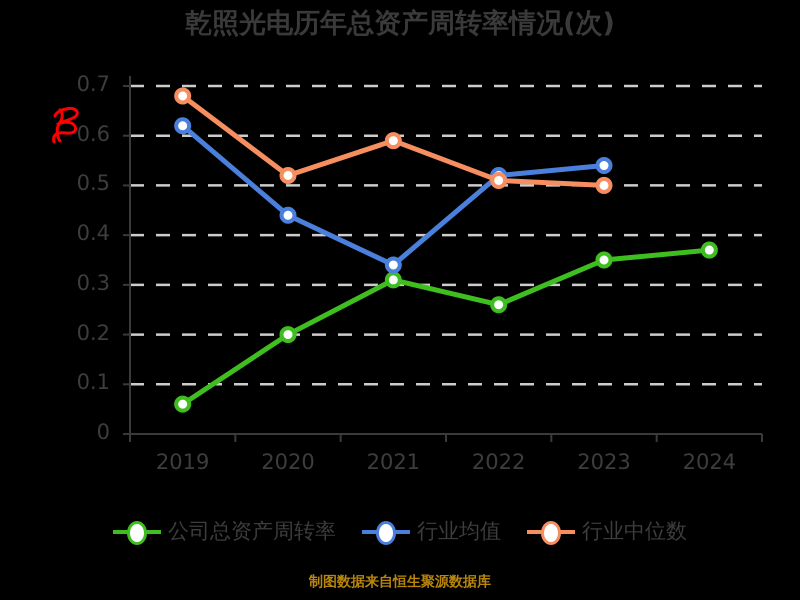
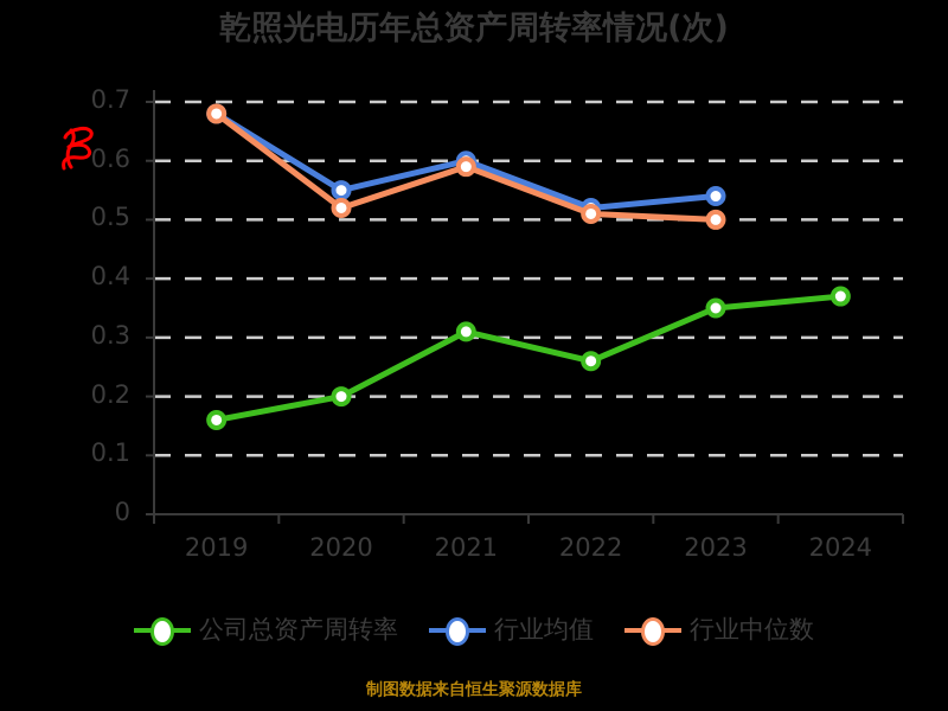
公司总资产周转率/2019: 0.06 -> 0.16
行业均值/2019: 0.62 -> 0.68
行业均值/2020: 0.44 -> 0.55
行业均值/2021: 0.34 -> 0.60
